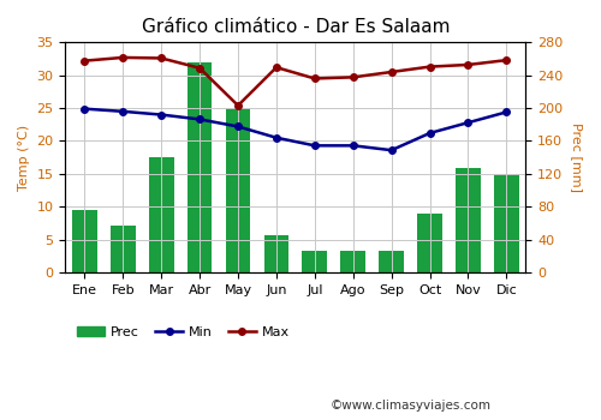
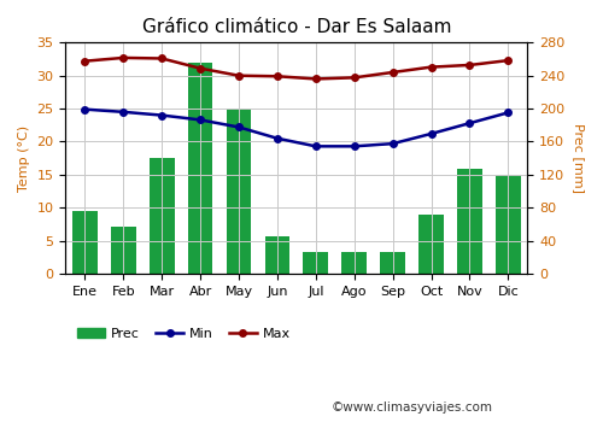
Max/May: 25.4 -> 30.0
Max/Jun: 31.2 -> 29.9
Min/Sep: 18.6 -> 19.7
